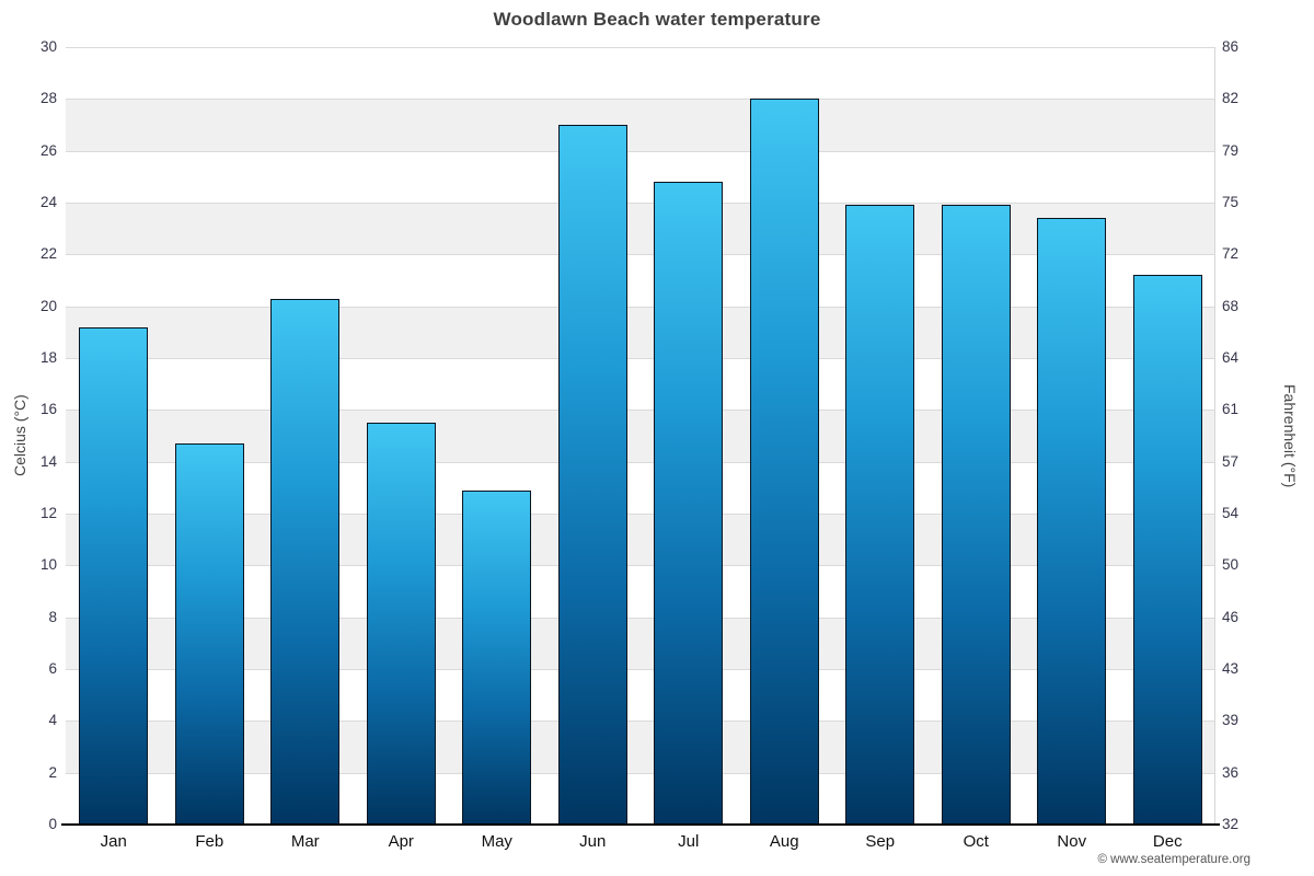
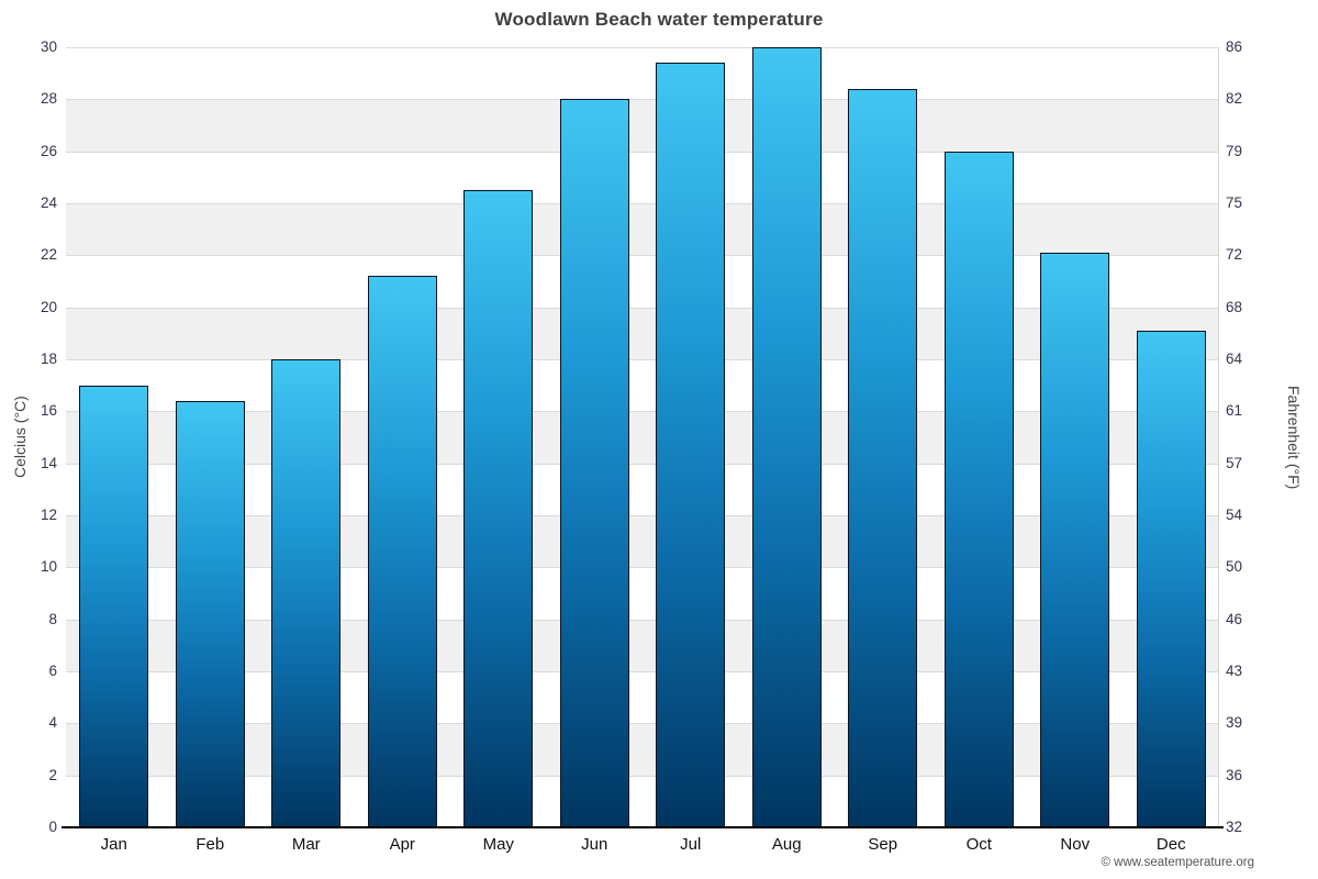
Jan: 19.2 -> 17.0
Feb: 14.7 -> 16.4
Mar: 20.3 -> 18.0
Apr: 15.5 -> 21.2
May: 12.9 -> 24.5
Jun: 27.0 -> 28.0
Jul: 24.8 -> 29.4
Aug: 28.0 -> 30.0
Sep: 23.9 -> 28.4
Oct: 23.9 -> 26.0
Nov: 23.4 -> 22.1
Dec: 21.2 -> 19.1
